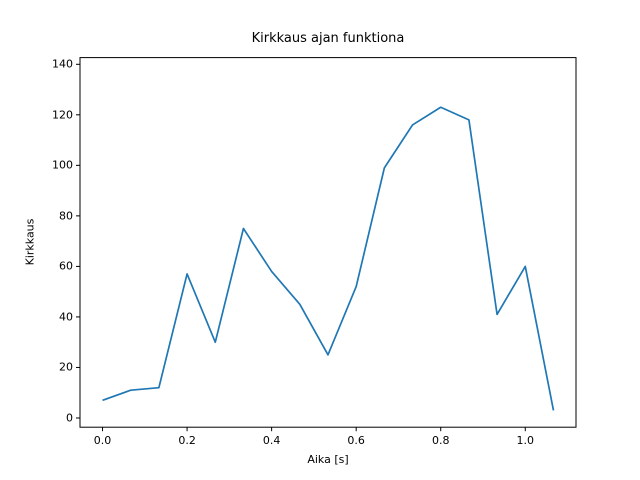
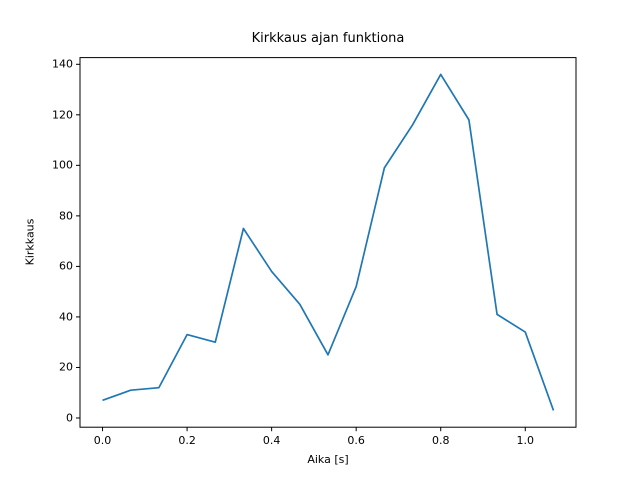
0.2: 57 -> 33
0.8: 123 -> 136
1.0: 60 -> 34
